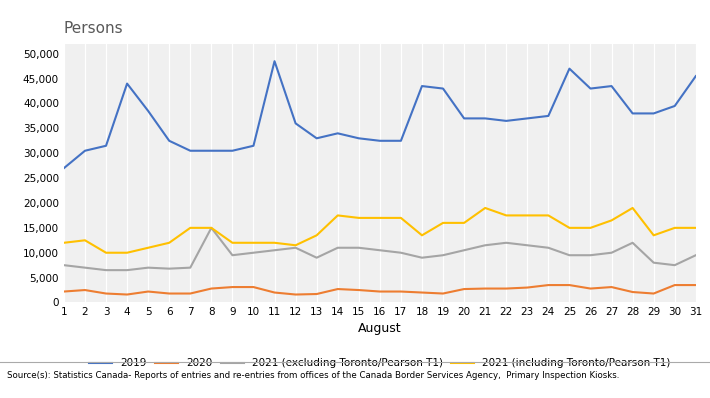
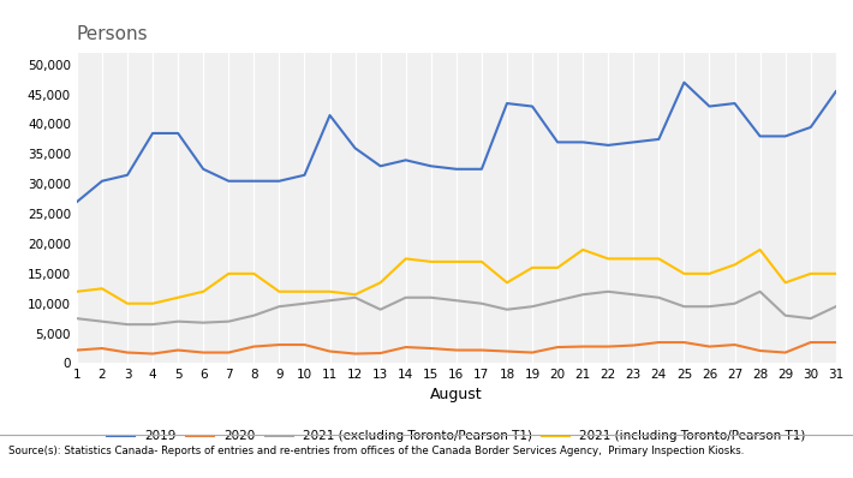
2019/4: 44,000 -> 38,500
2021 (excluding Toronto/Pearson T1)/8: 15,000 -> 8,000
2019/11: 48,500 -> 41,500
